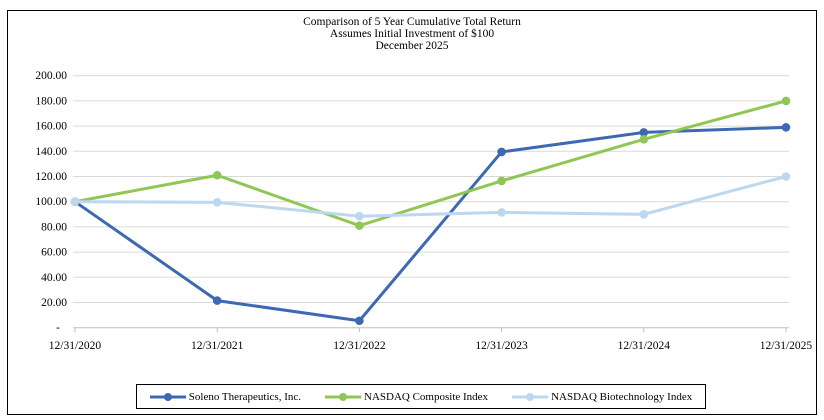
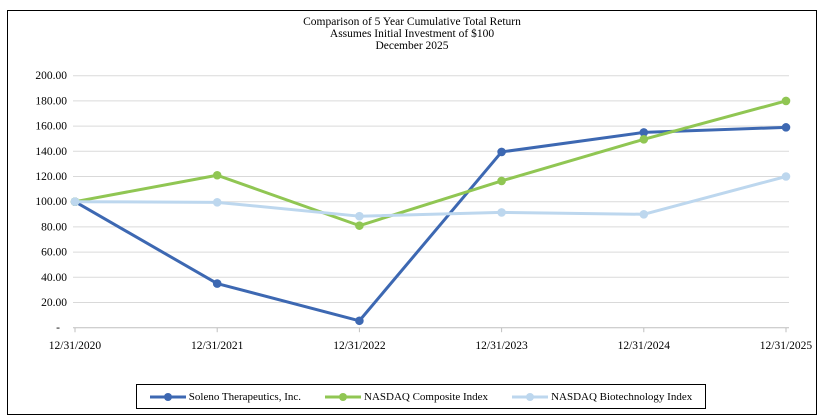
Soleno Therapeutics, Inc./12/31/2021: 22 -> 35
